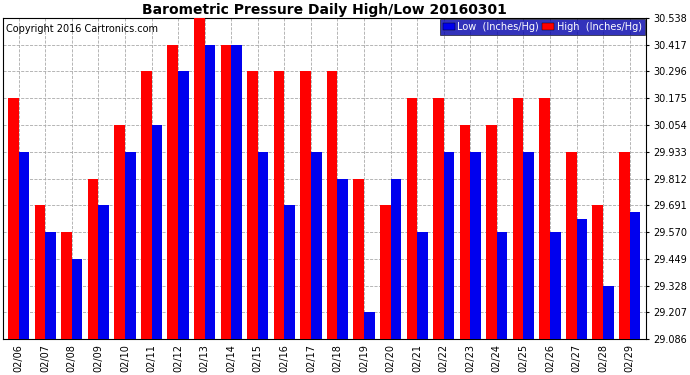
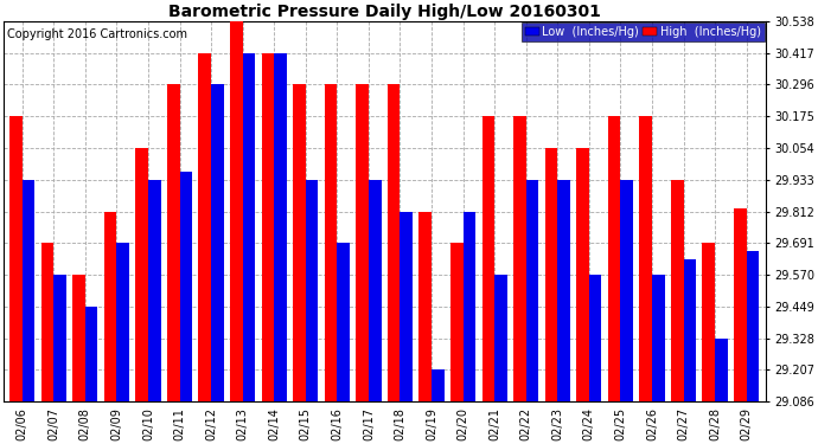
Low (Inches/Hg)/02/11: 30.054 -> 29.965
High (Inches/Hg)/02/29: 29.933 -> 29.825
